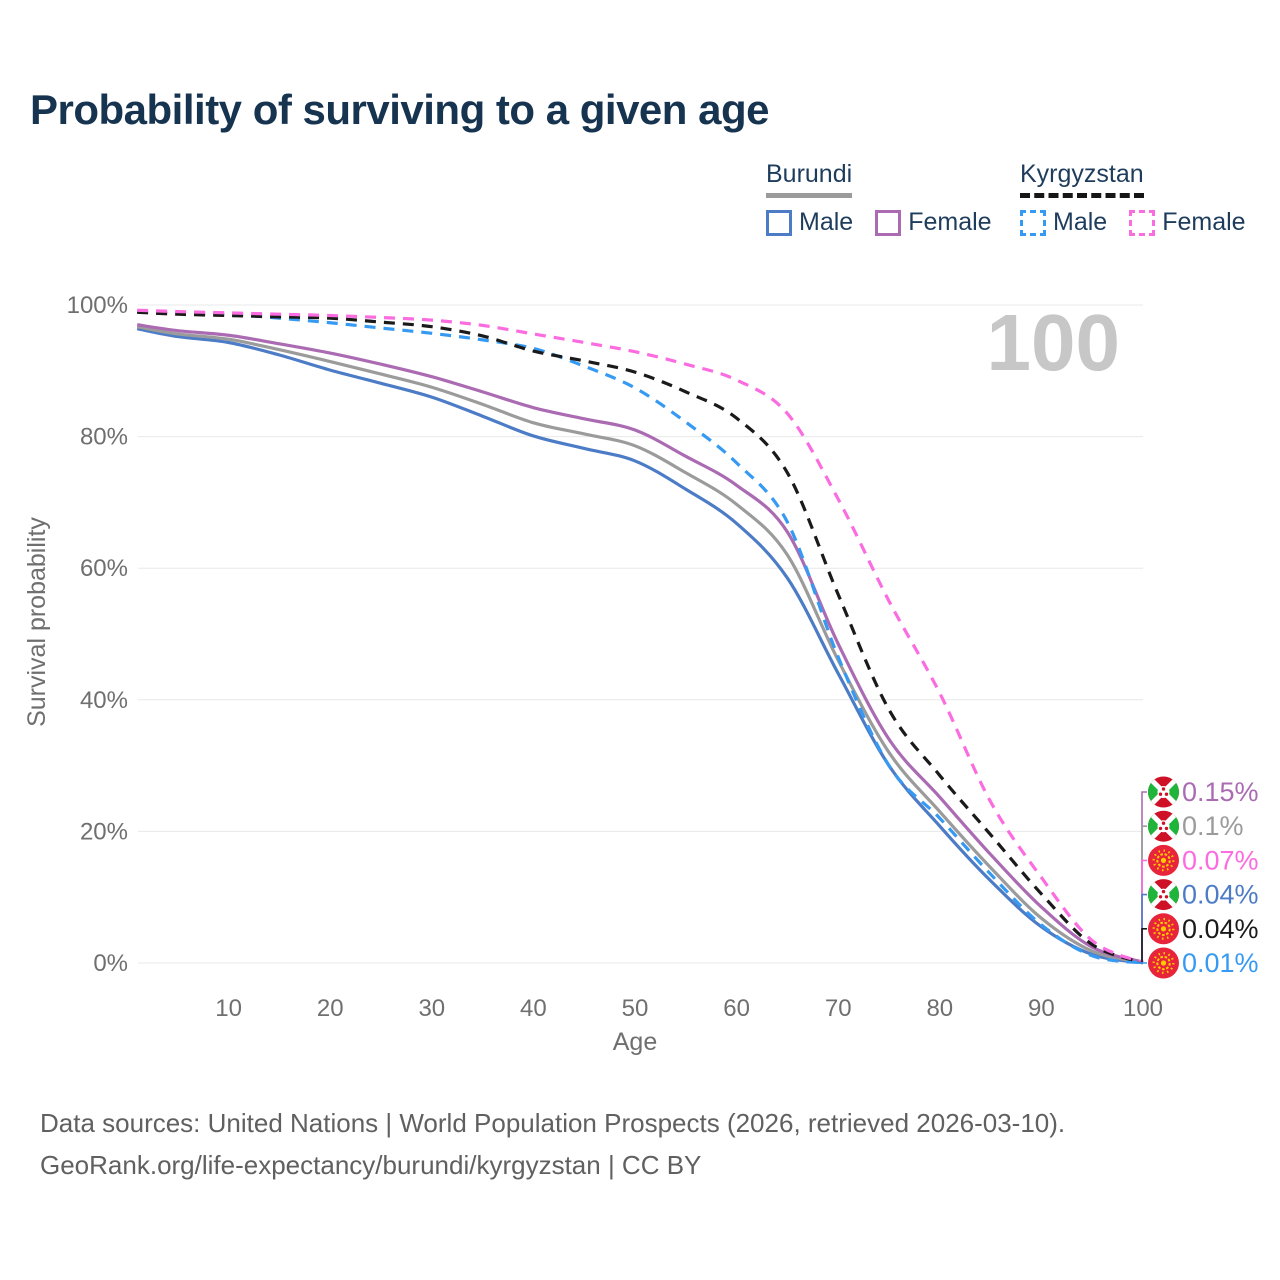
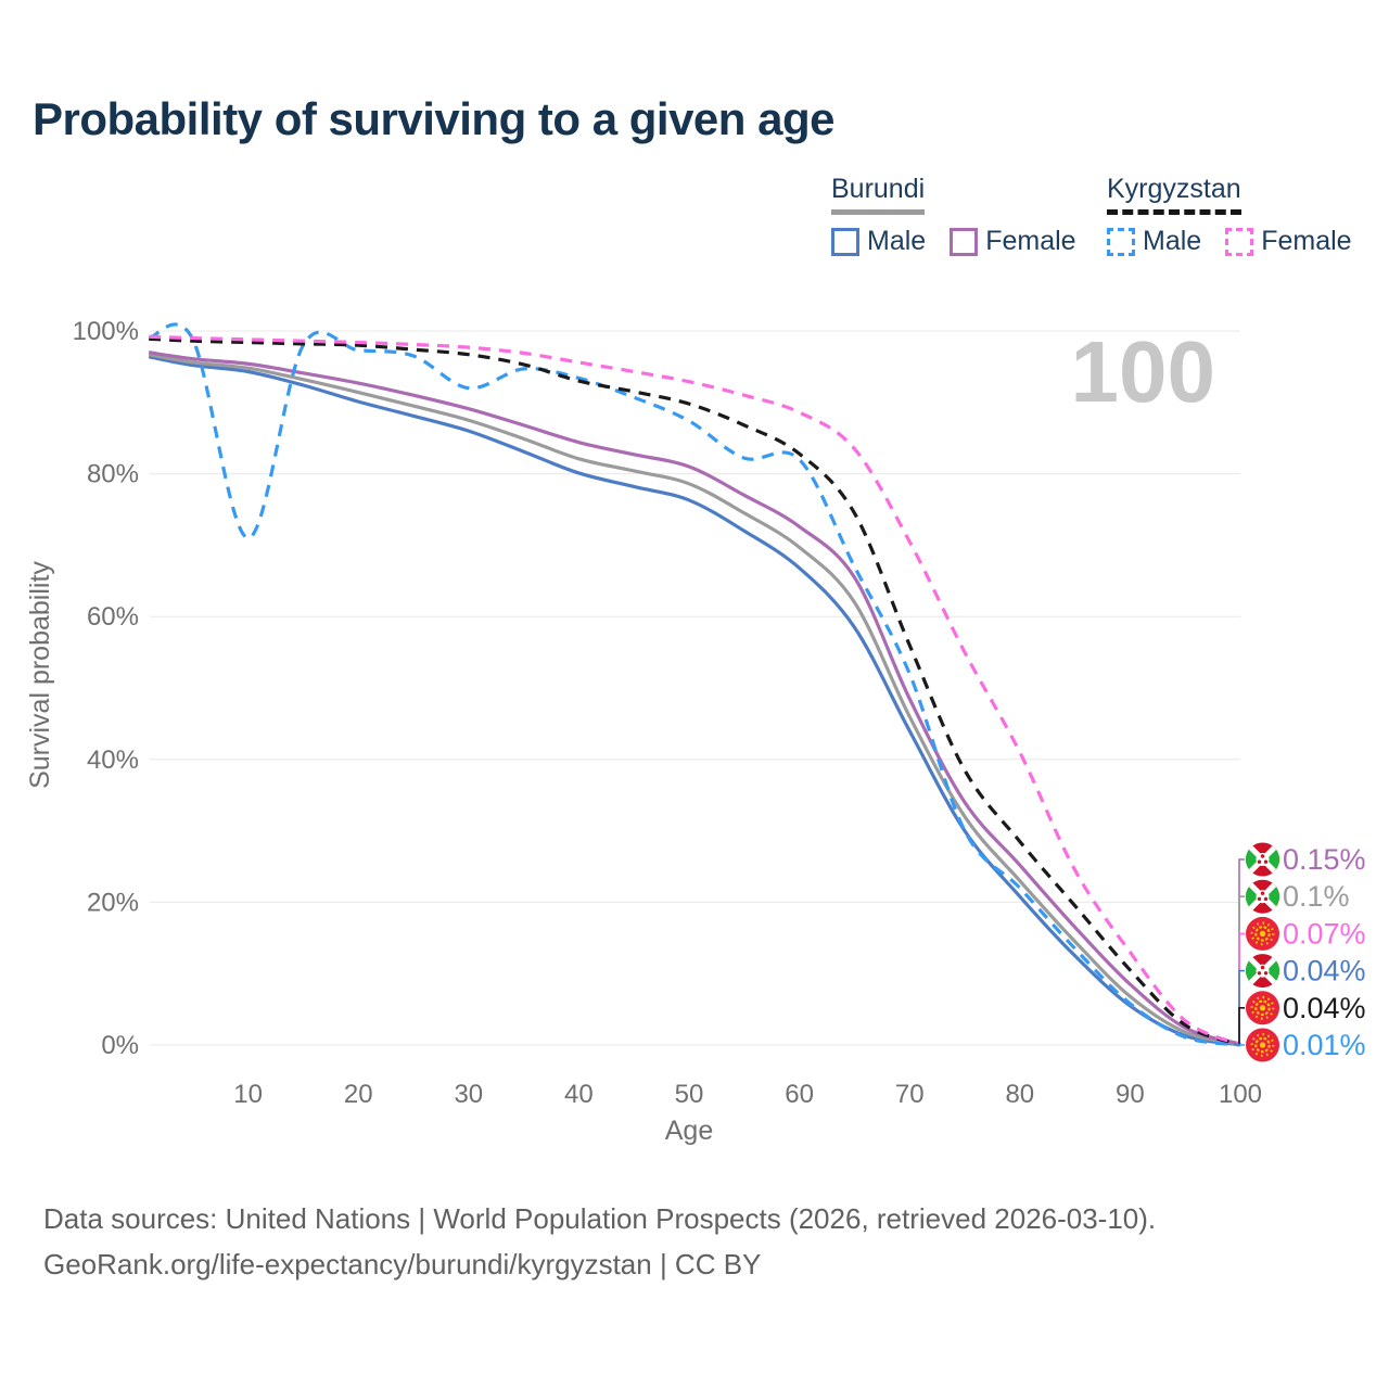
Kyrgyzstan Male/10: 99% -> 71%
Kyrgyzstan Male/30: 96% -> 92%
Kyrgyzstan Male/60: 76% -> 82%
Kyrgyzstan Male/70: 46% -> 52%
